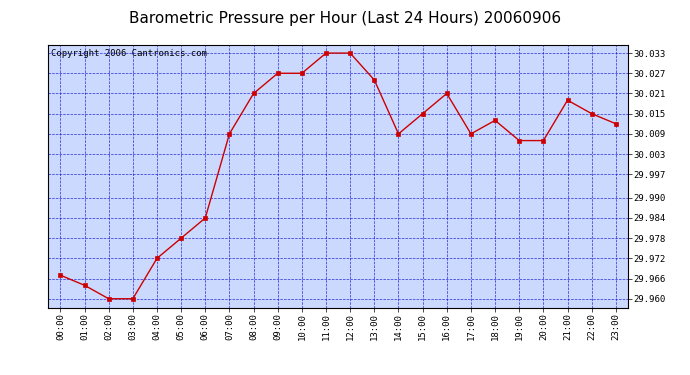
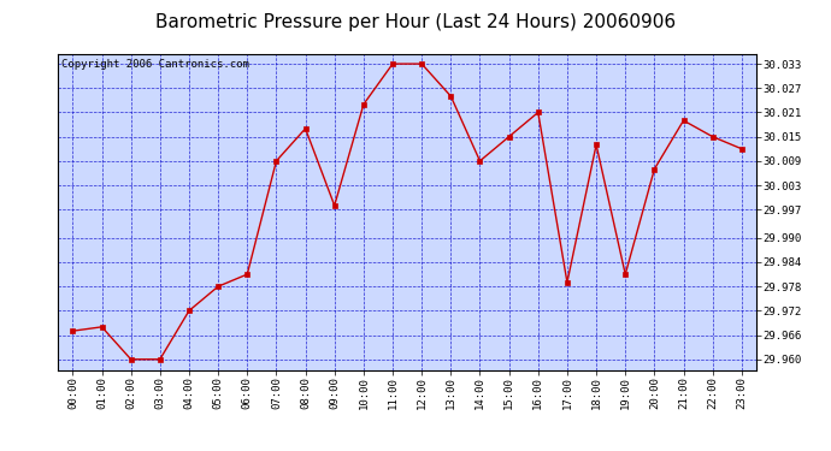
01:00: 29.964 -> 29.968
06:00: 29.984 -> 29.981
08:00: 30.021 -> 30.017
09:00: 30.027 -> 29.998
10:00: 30.027 -> 30.023
17:00: 30.009 -> 29.979
19:00: 30.007 -> 29.981
